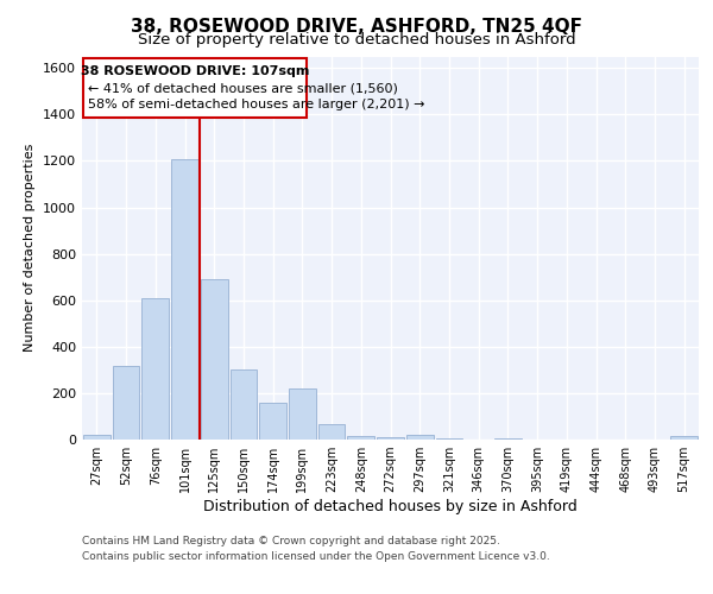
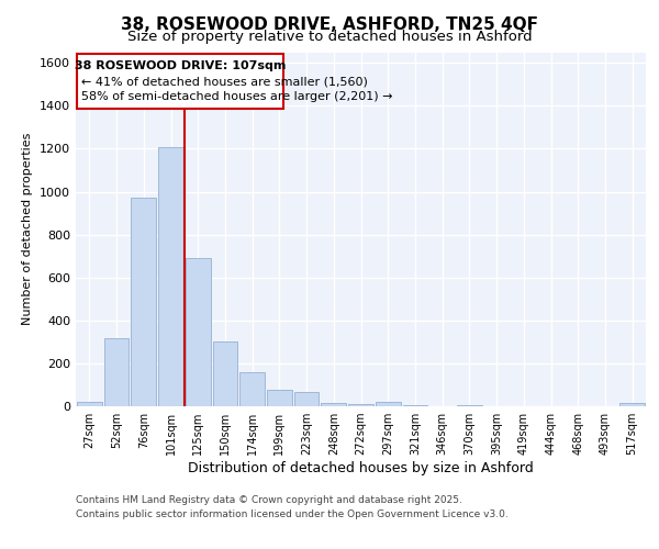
76sqm: 610 -> 970
199sqm: 220 -> 80
